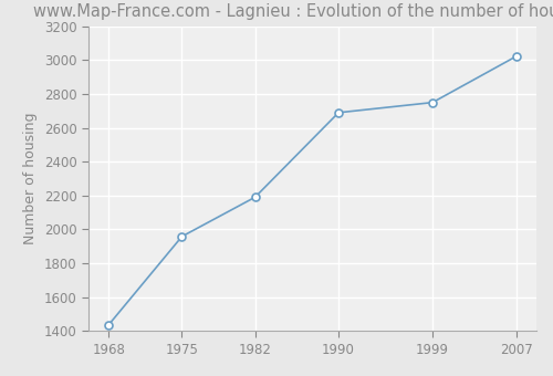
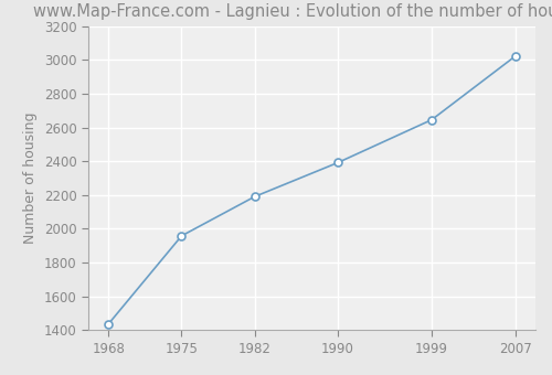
1990: 2690 -> 2390
1999: 2750 -> 2650
